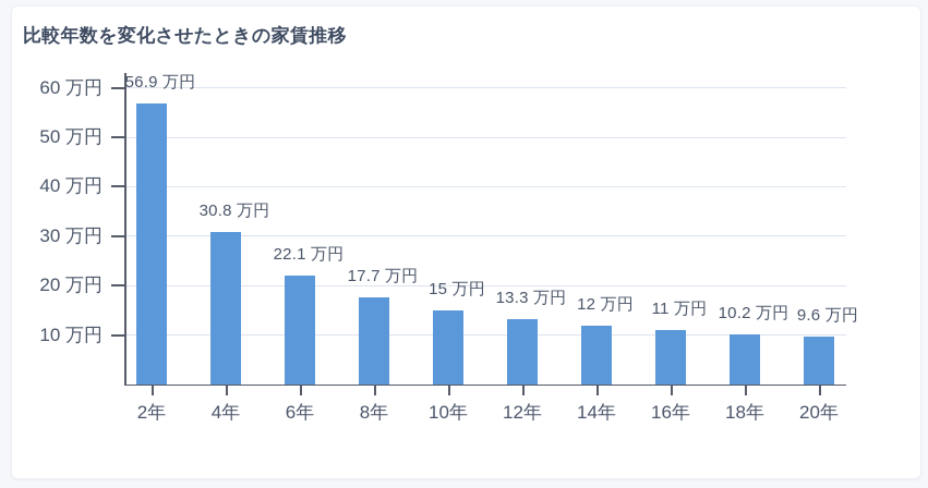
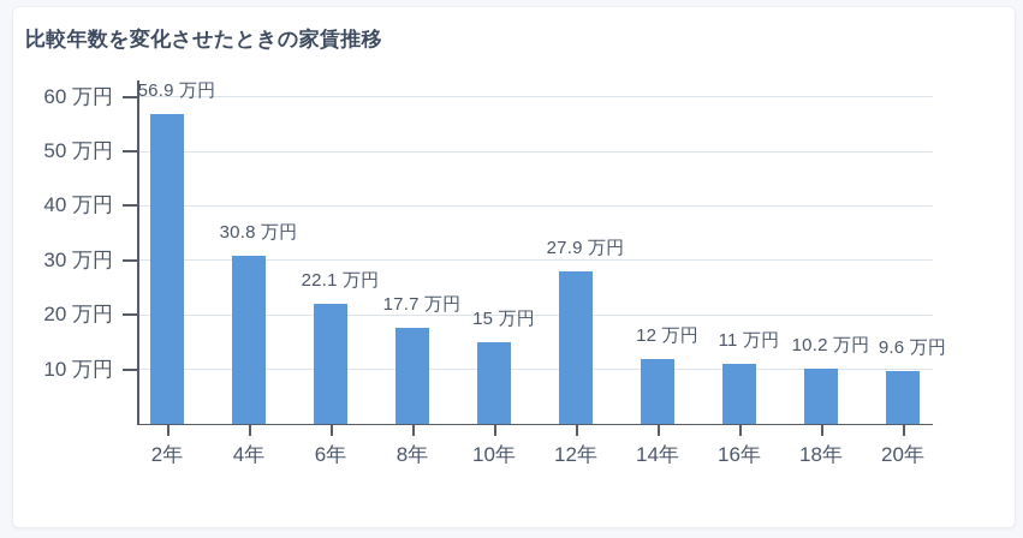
12年: 13.3 -> 27.9
